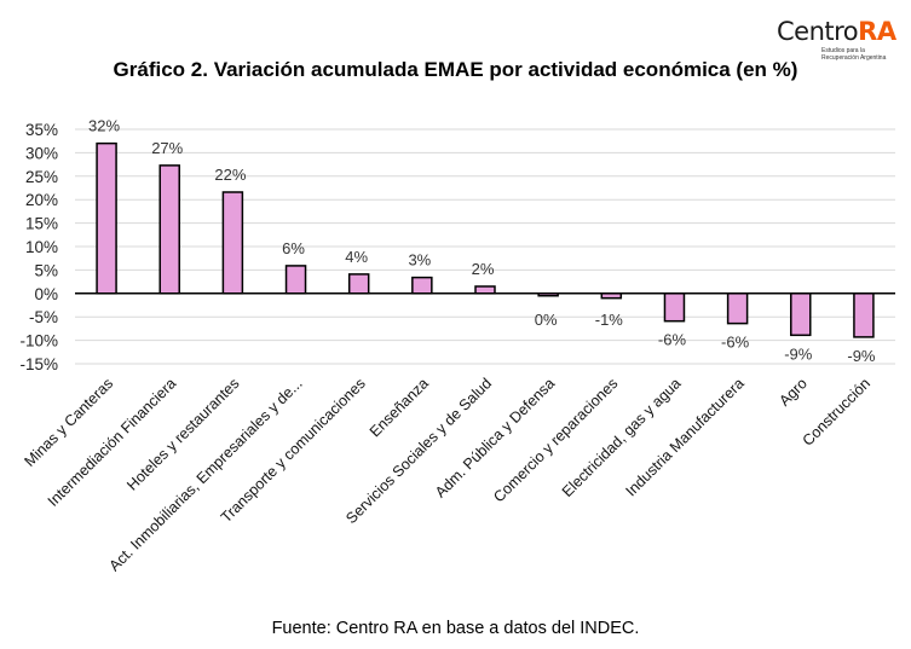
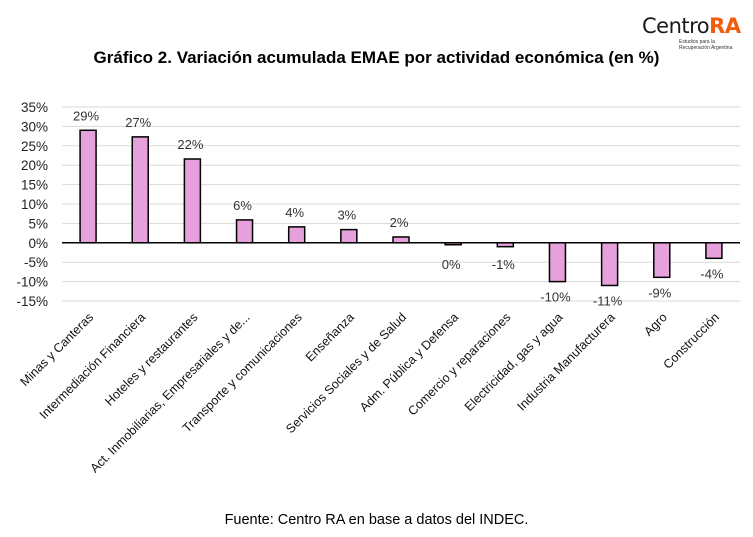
Minas y Canteras: 32% -> 29%
Electricidad, gas y agua: -6% -> -10%
Industria Manufacturera: -6% -> -11%
Construcción: -9% -> -4%
